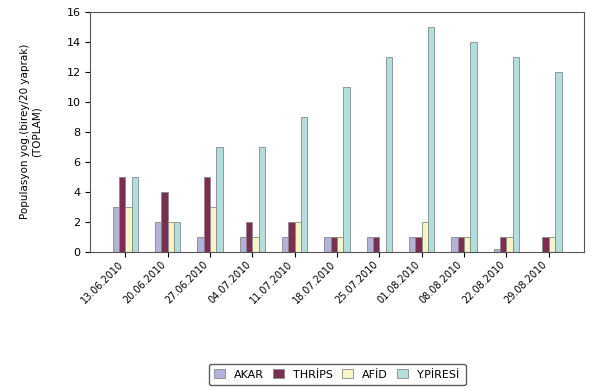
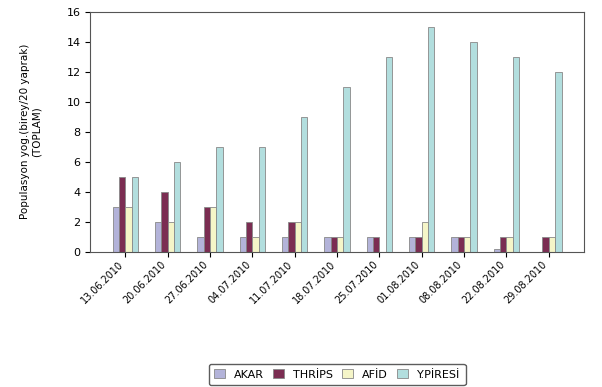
Y.PİRESİ/20.06.2010: 2 -> 6
THRİPS/27.06.2010: 5 -> 3
